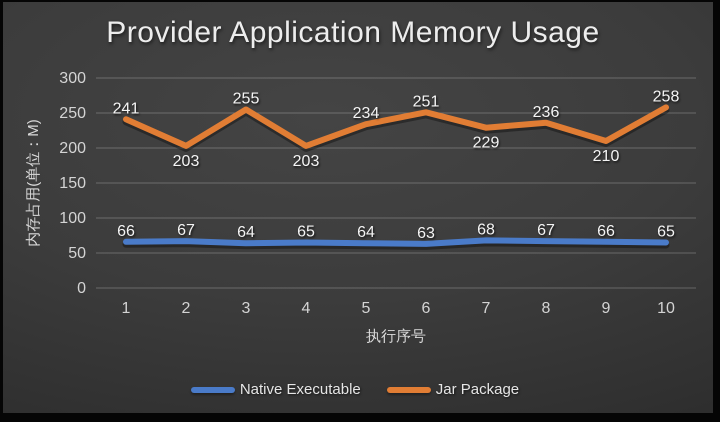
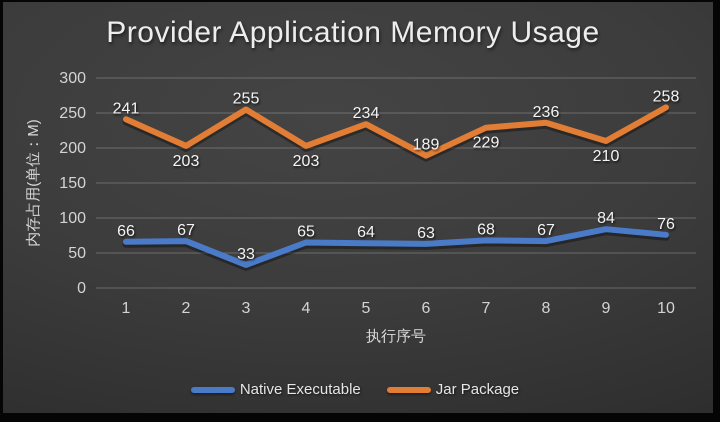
Native Executable/3: 64 -> 33
Jar Package/6: 251 -> 189
Native Executable/9: 66 -> 84
Native Executable/10: 65 -> 76
